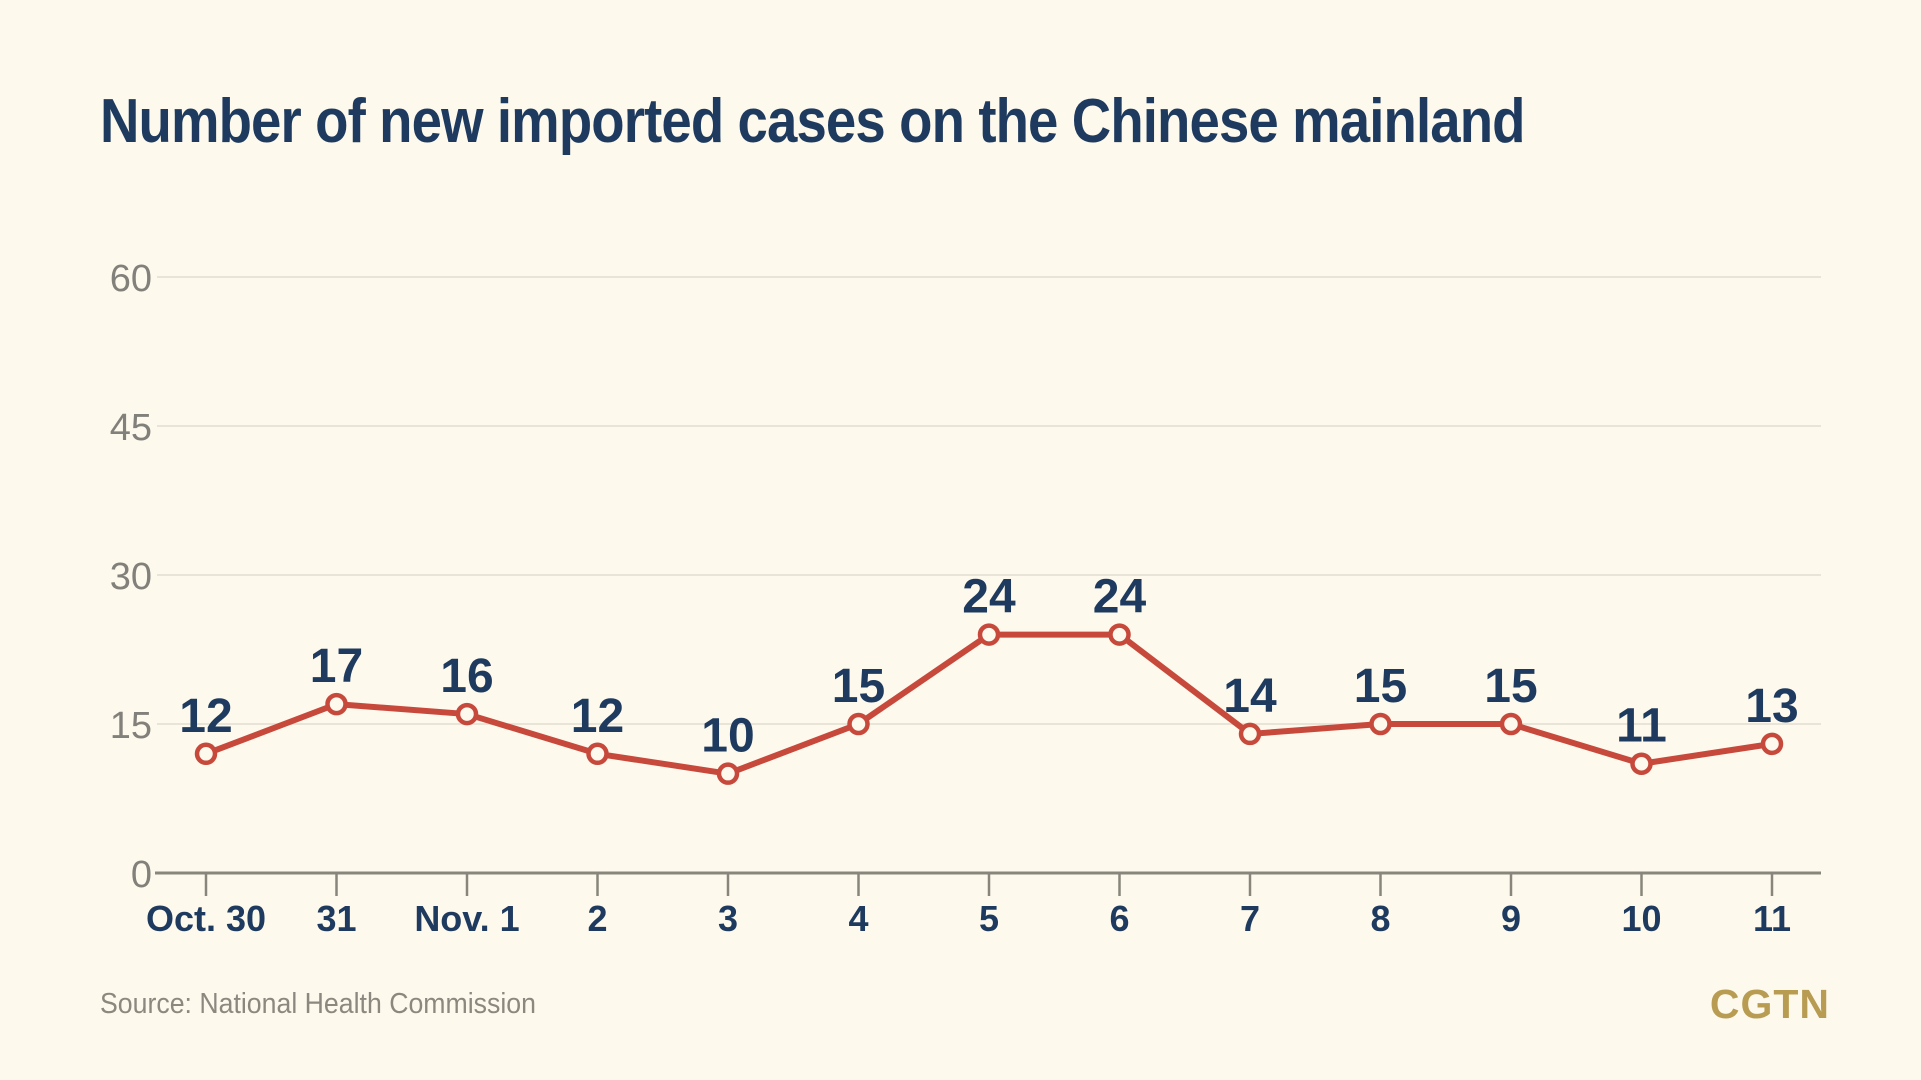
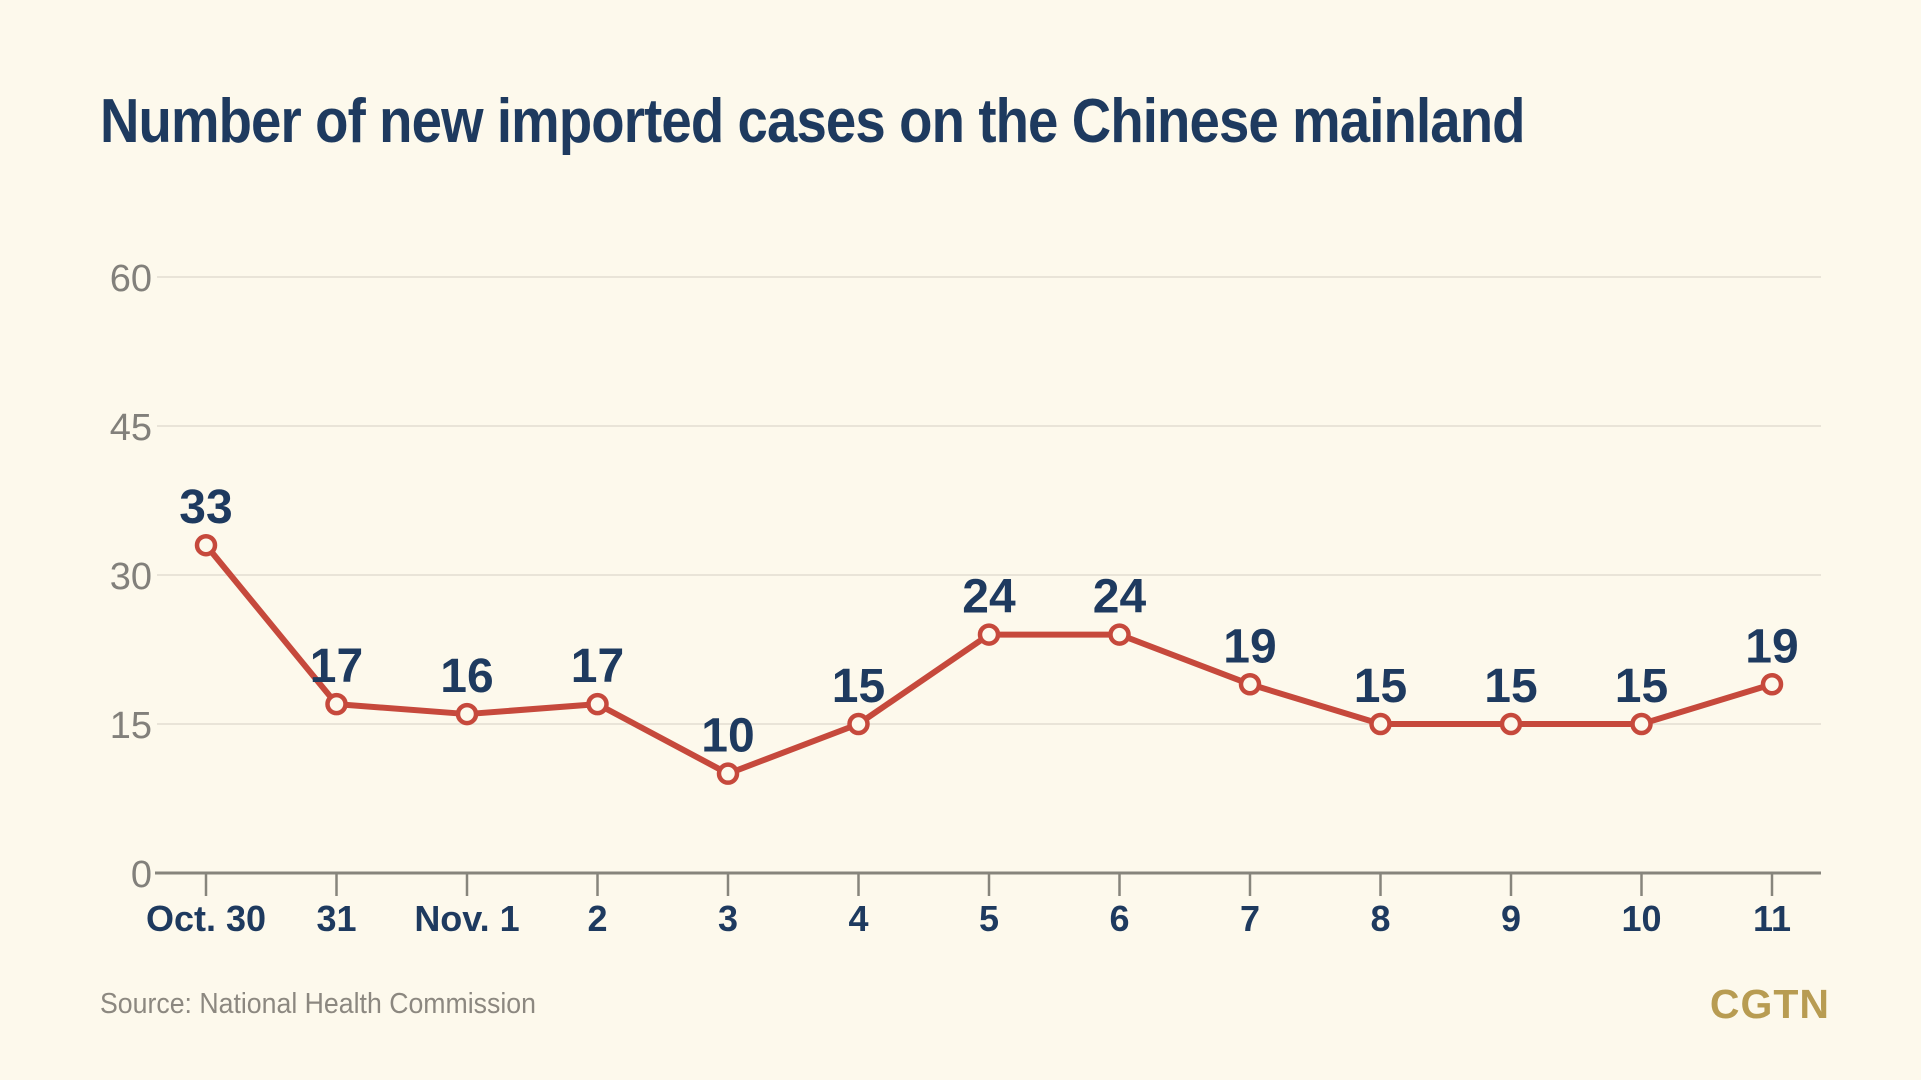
Oct. 30: 12 -> 33
2: 12 -> 17
7: 14 -> 19
10: 11 -> 15
11: 13 -> 19
